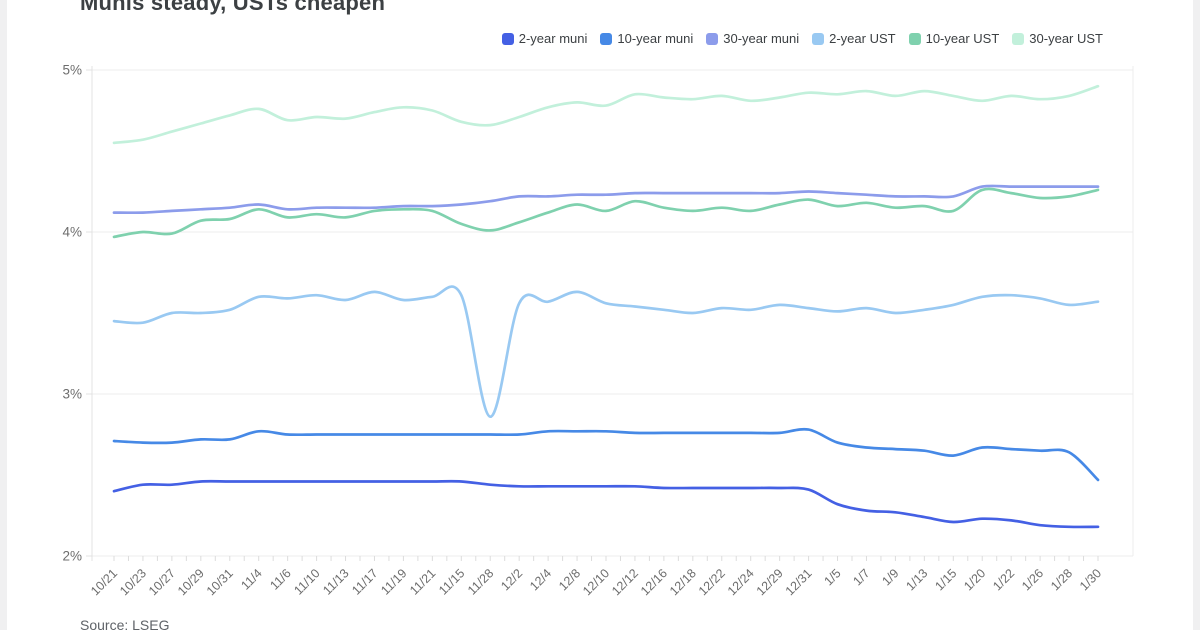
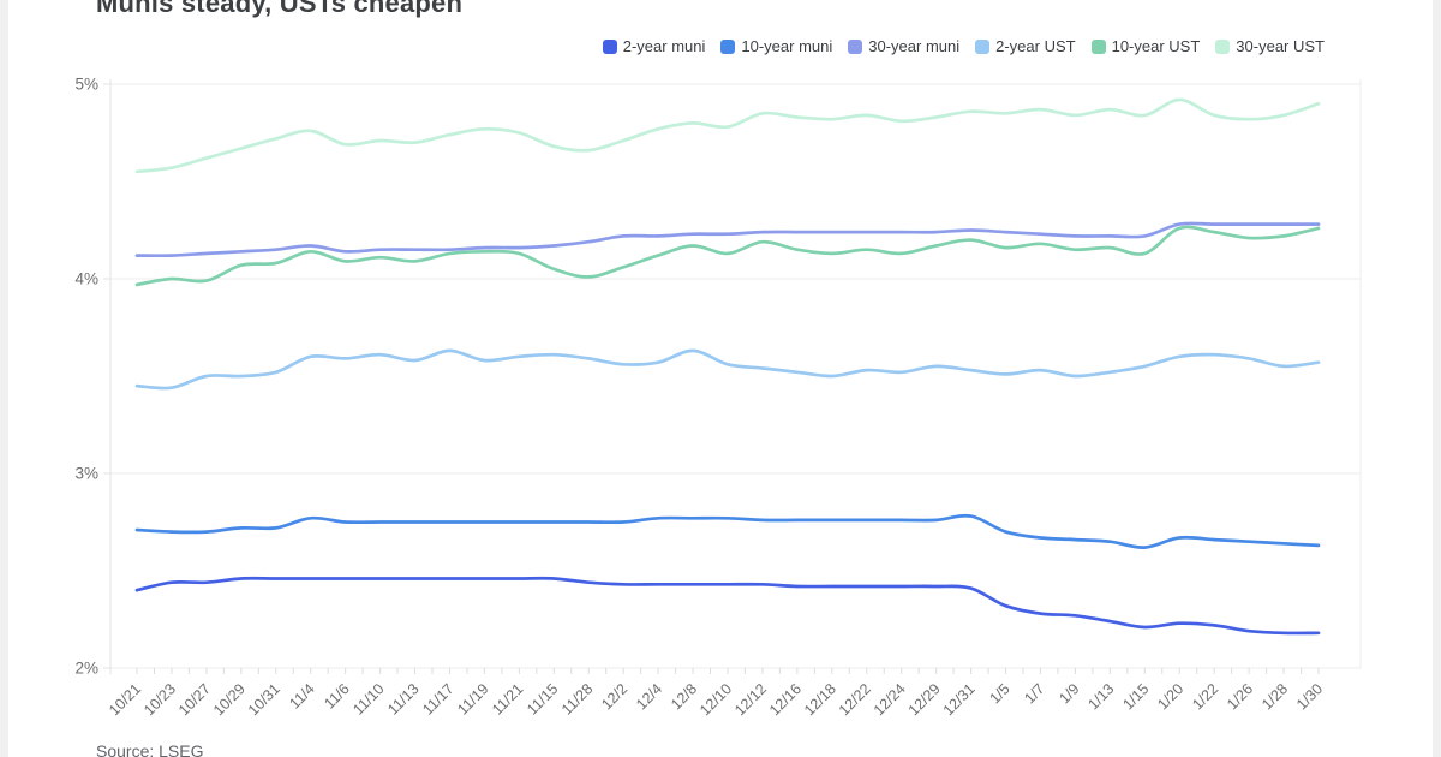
2-year UST/11/28: 2.86% -> 3.59%
30-year UST/1/20: 4.81% -> 4.92%
10-year muni/1/30: 2.47% -> 2.63%
